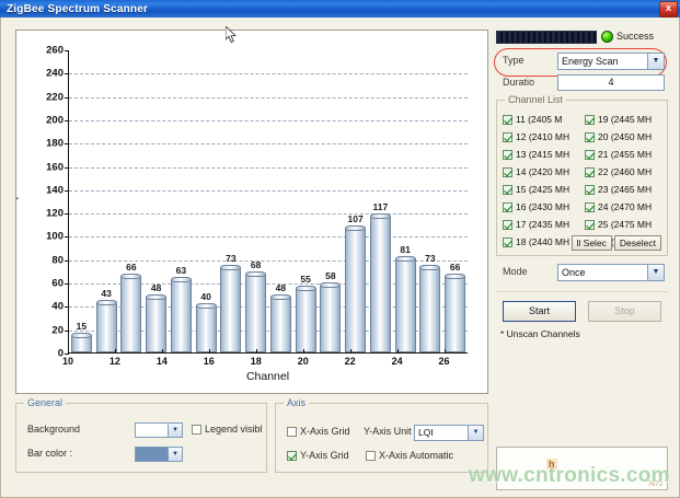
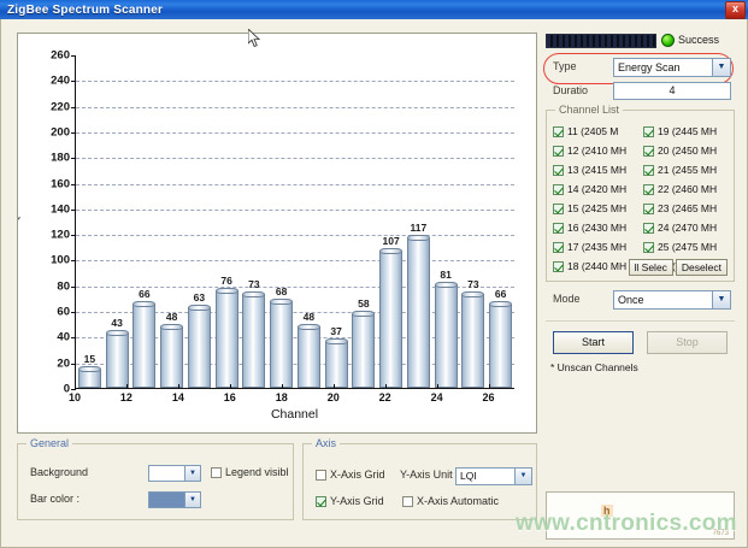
16: 40 -> 76
20: 55 -> 37
